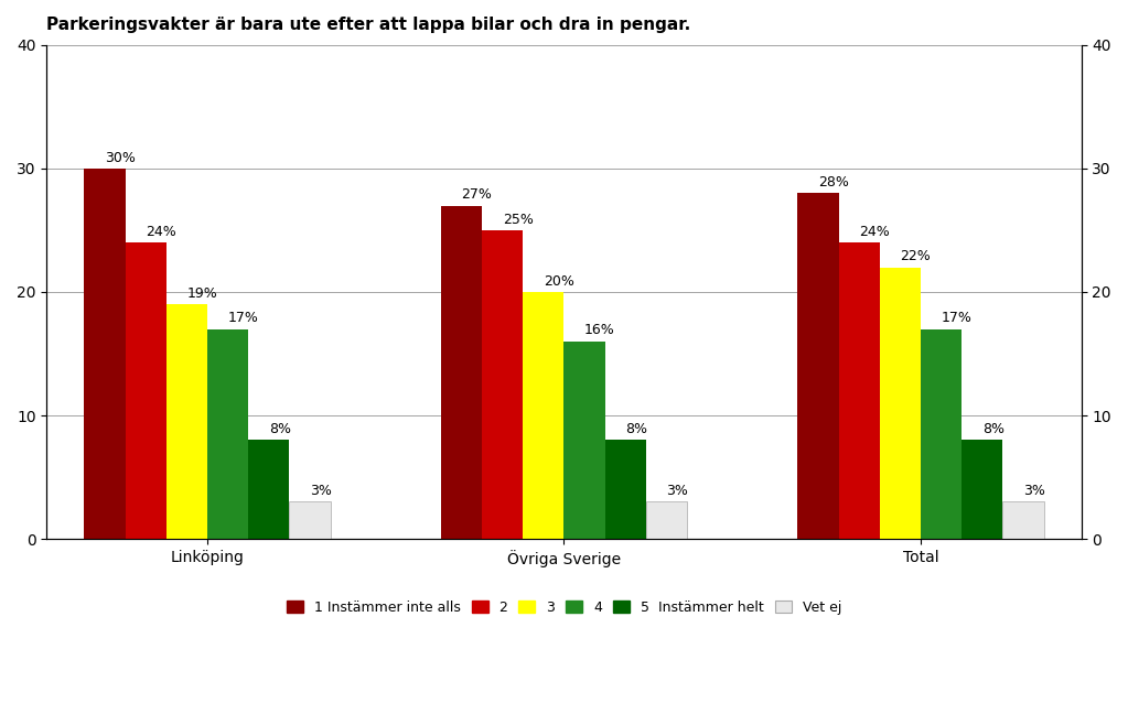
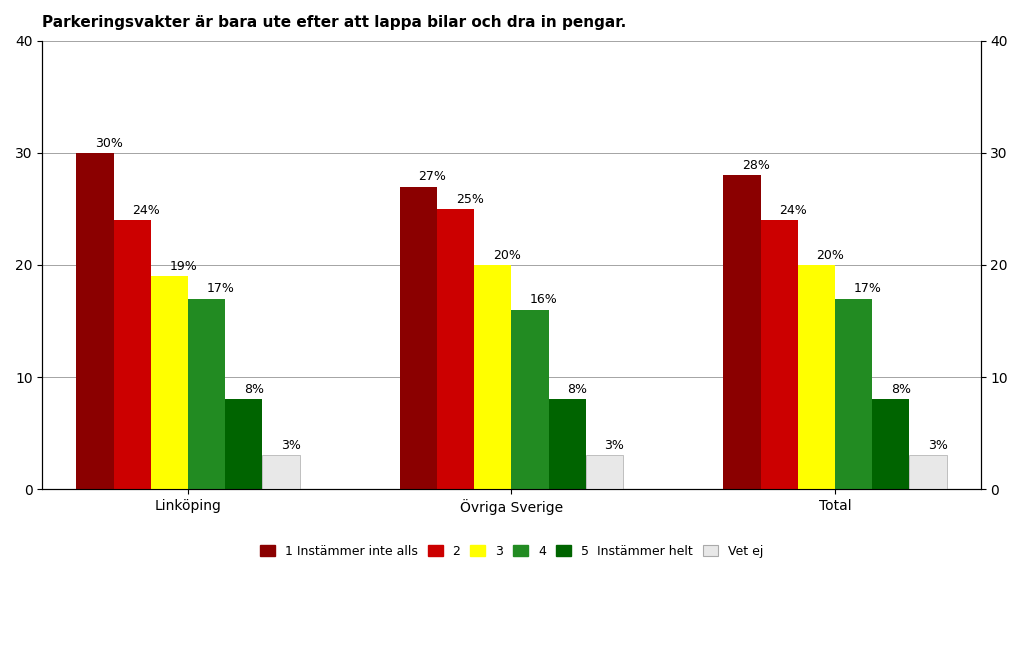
3/Total: 22% -> 20%
